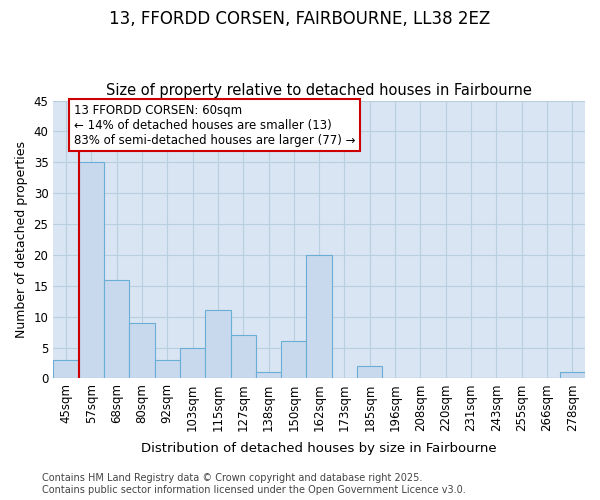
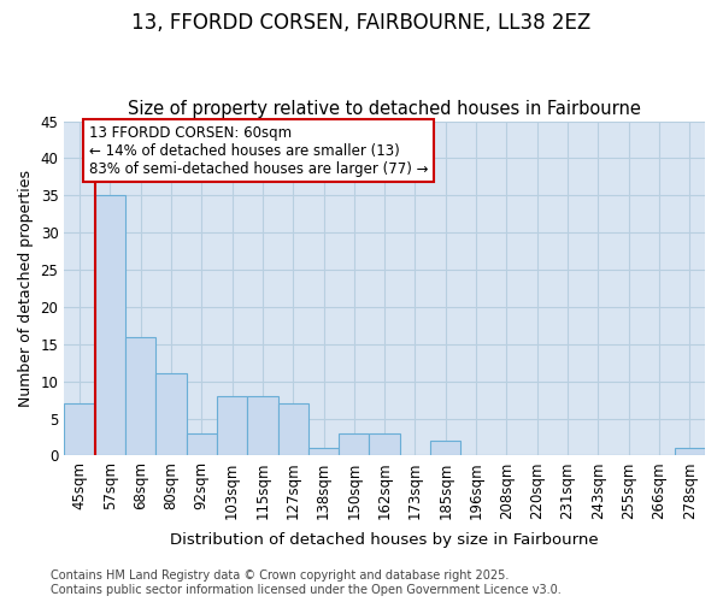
45sqm: 3 -> 7
80sqm: 9 -> 11
103sqm: 5 -> 8
115sqm: 11 -> 8
150sqm: 6 -> 3
162sqm: 20 -> 3
